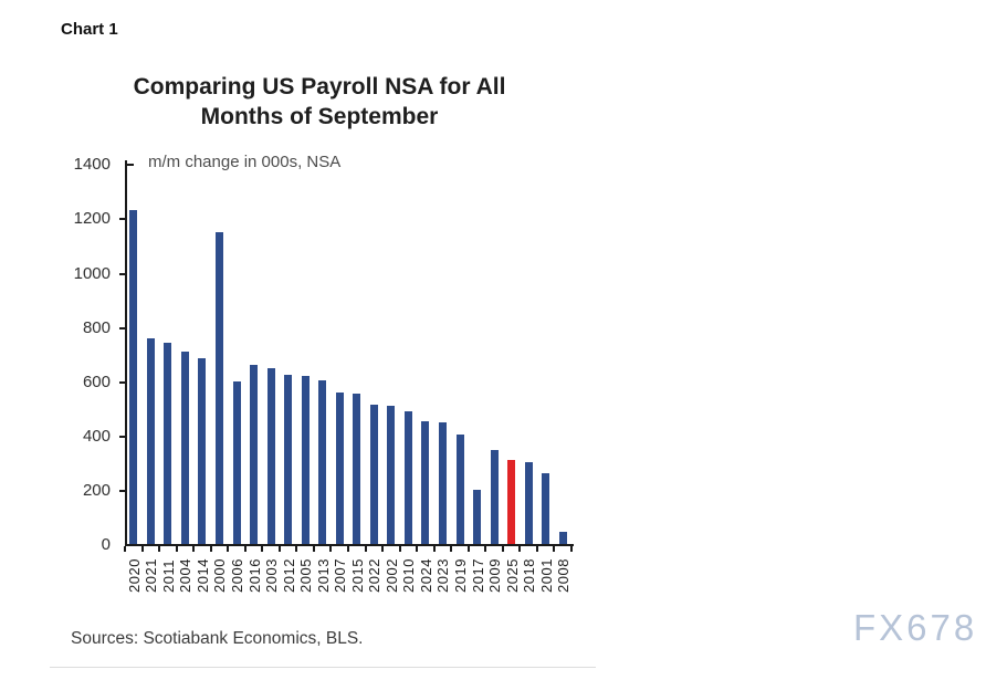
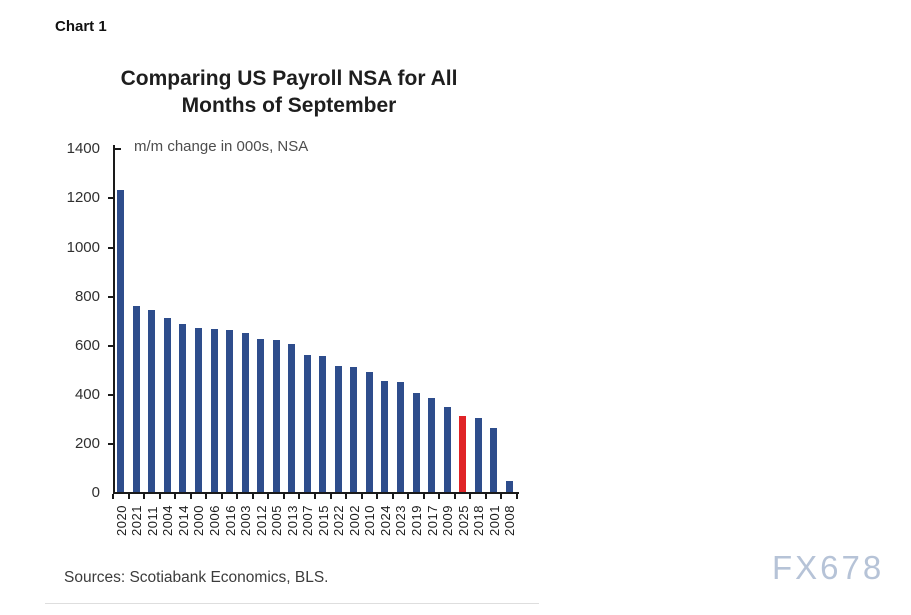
2000: 1150 -> 670
2006: 600 -> 660
2017: 200 -> 380
